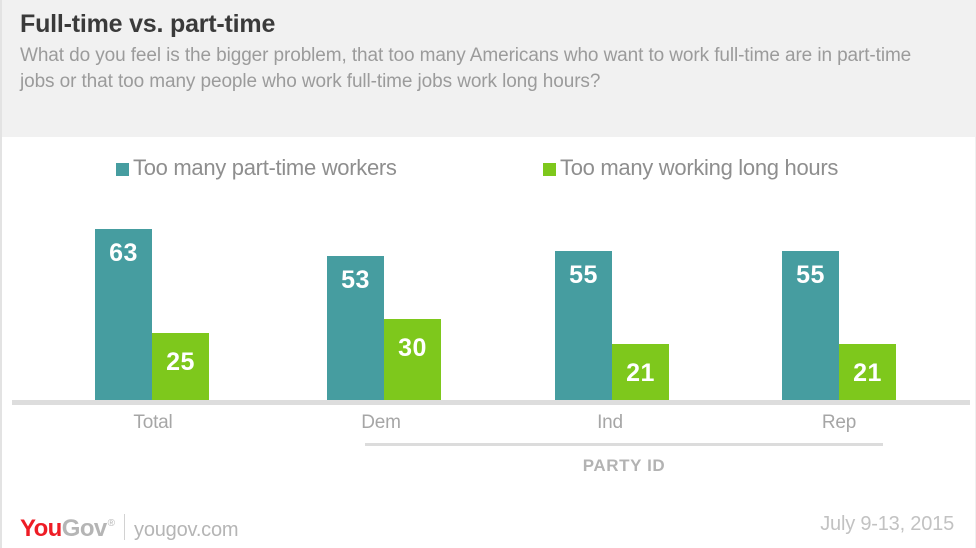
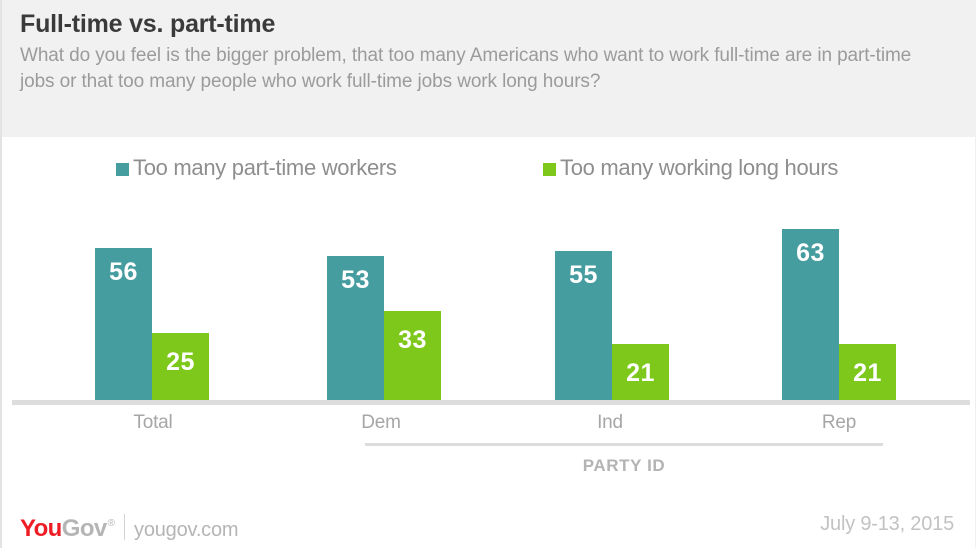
Too many part-time workers/Total: 63 -> 56
Too many working long hours/Dem: 30 -> 33
Too many part-time workers/Rep: 55 -> 63
